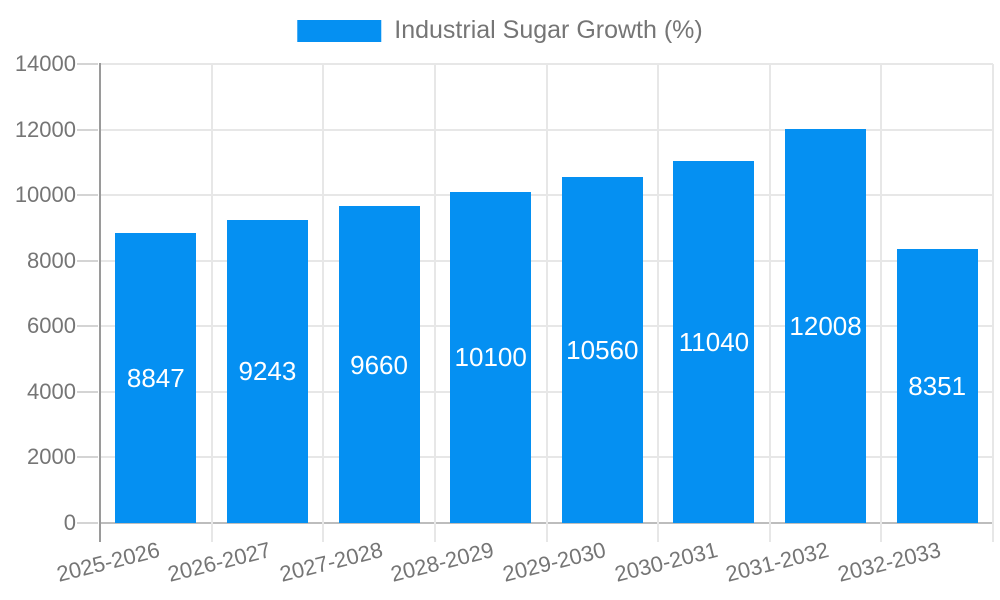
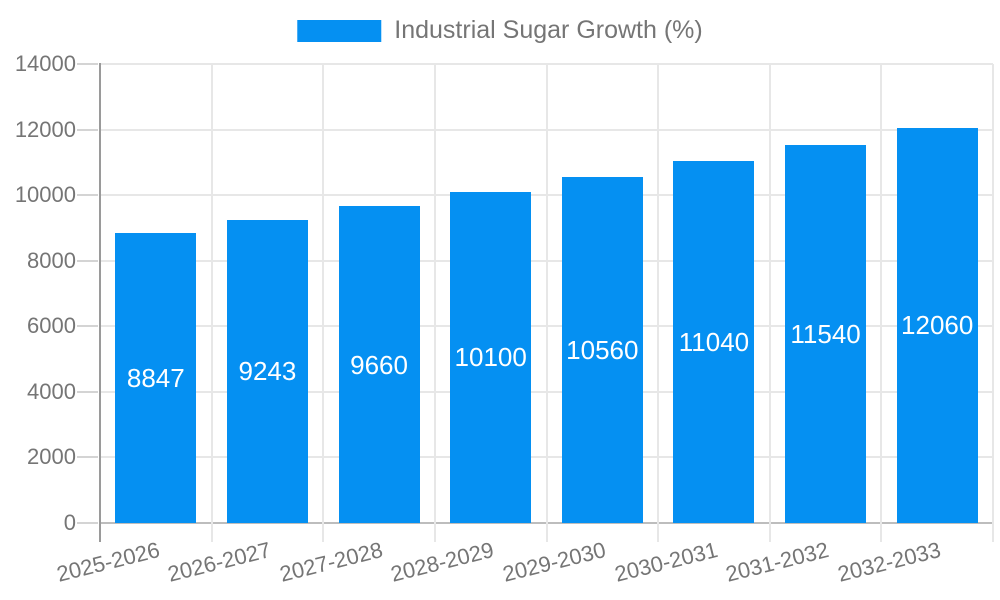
2031-2032: 12008 -> 11540
2032-2033: 8351 -> 12060
